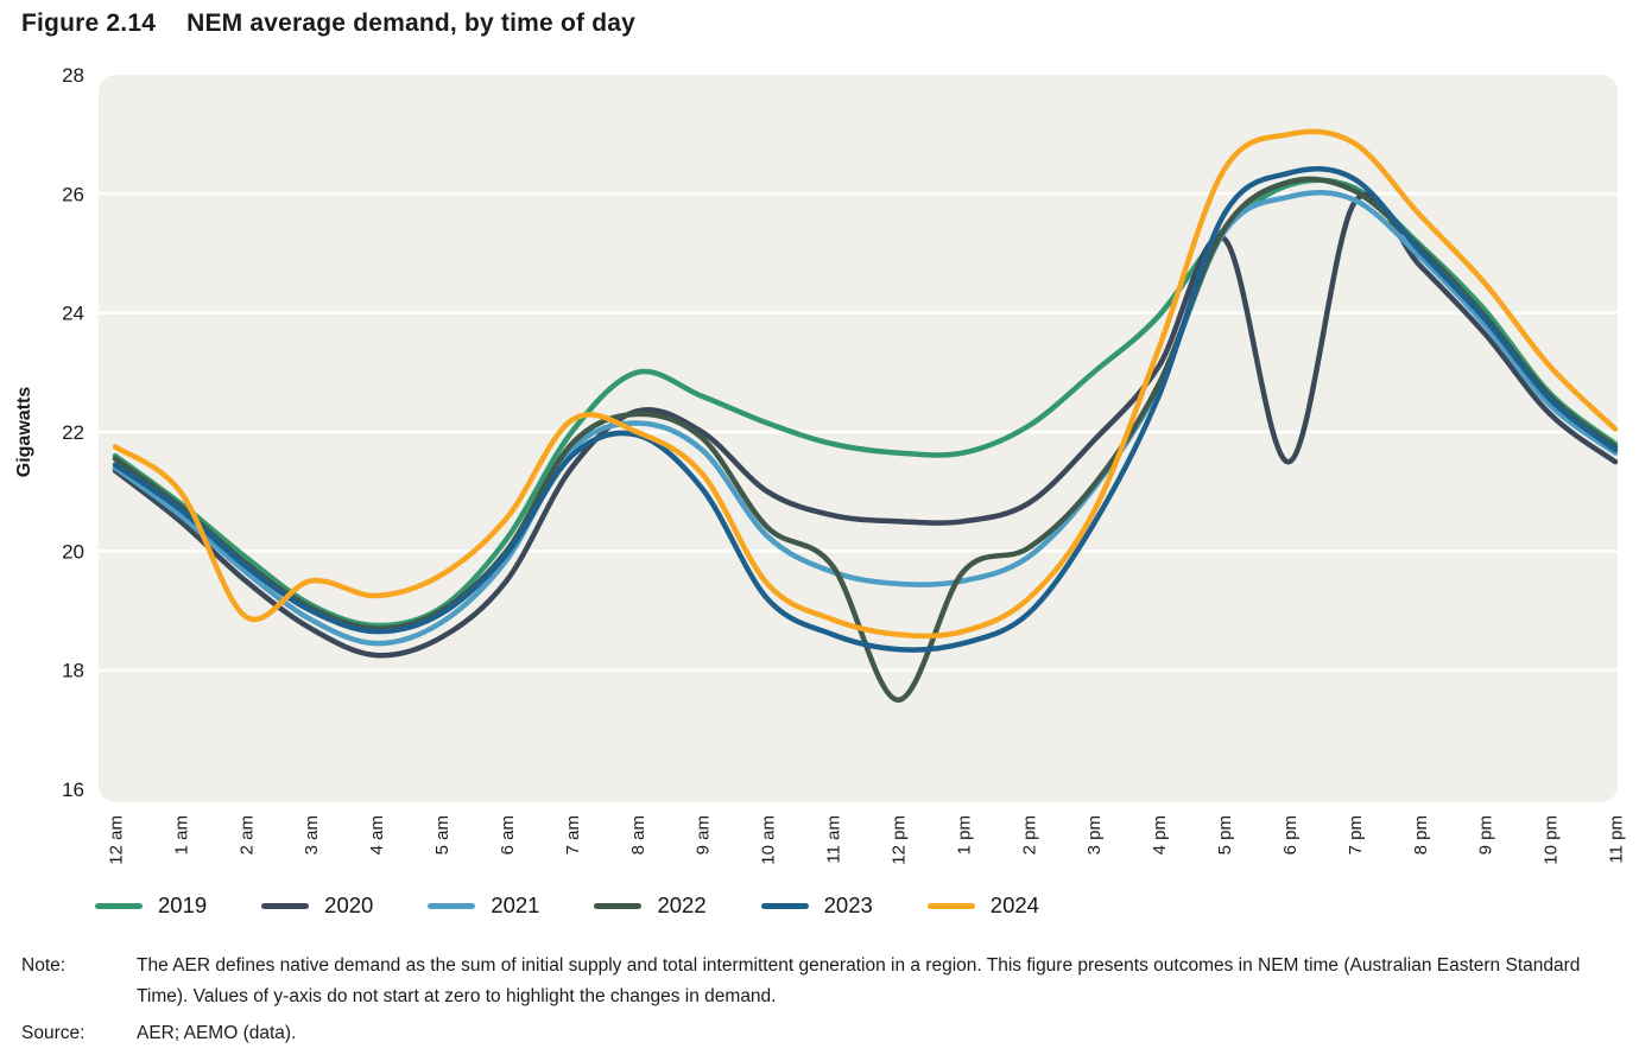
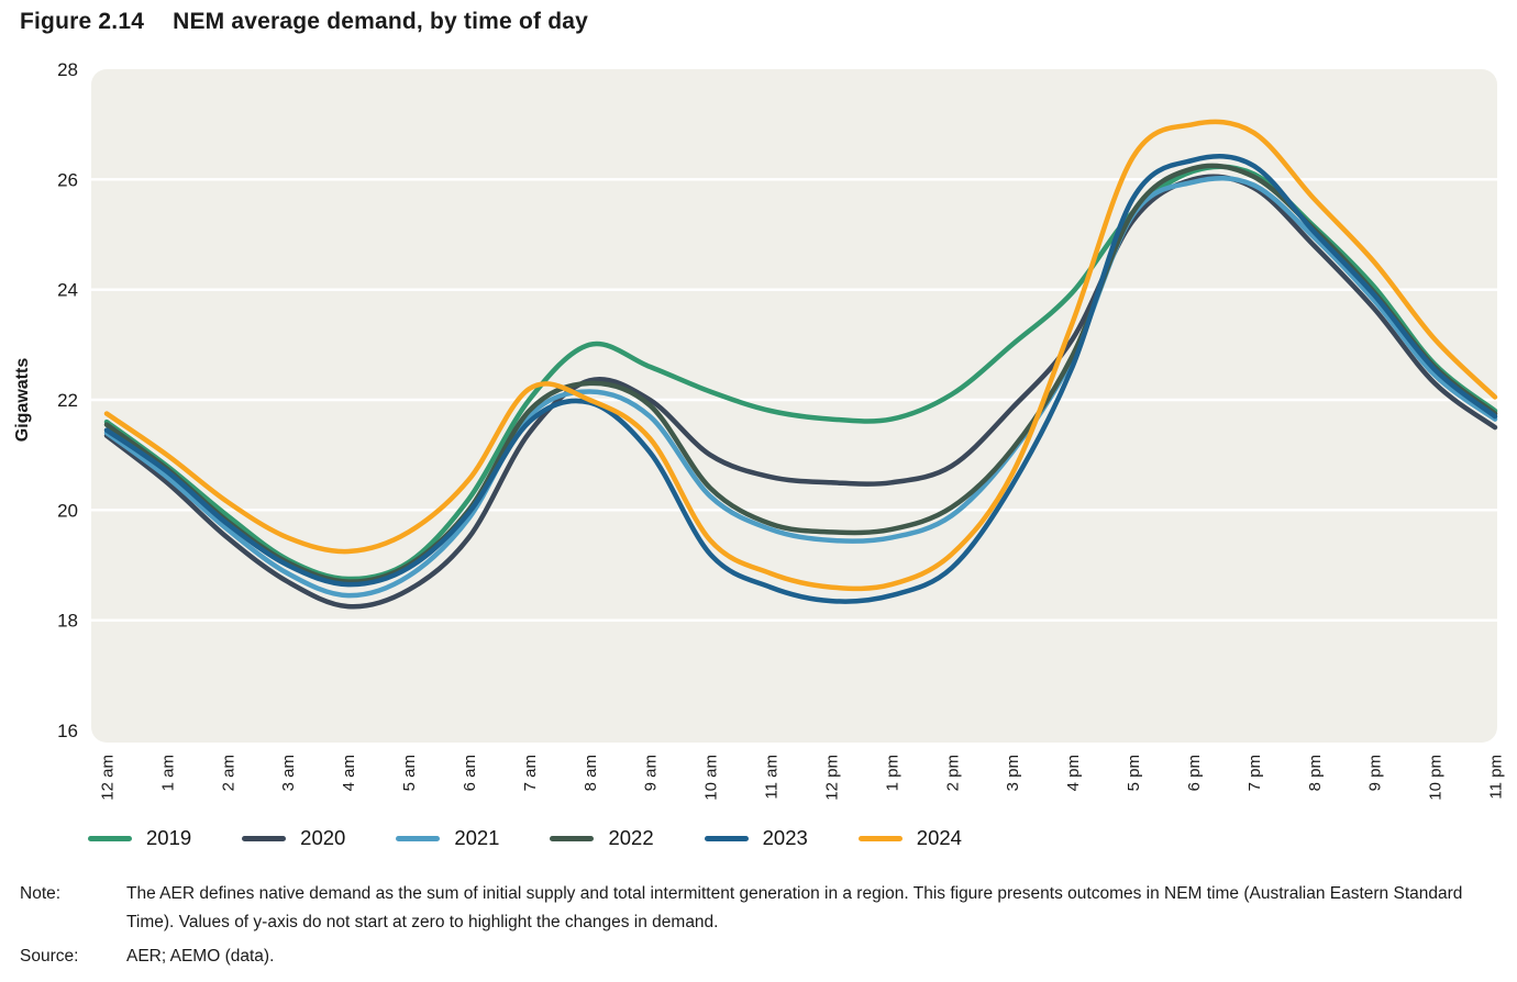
2024/2 am: 18.9 -> 20.1
2022/12 pm: 17.5 -> 19.6
2020/6 pm: 21.5 -> 26.0
